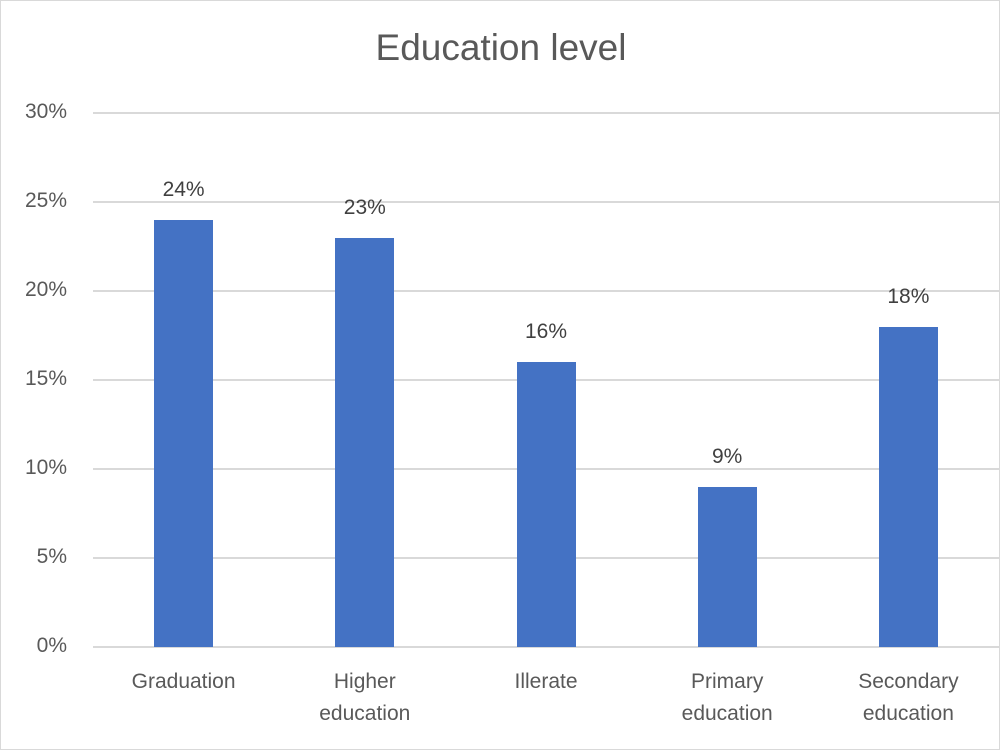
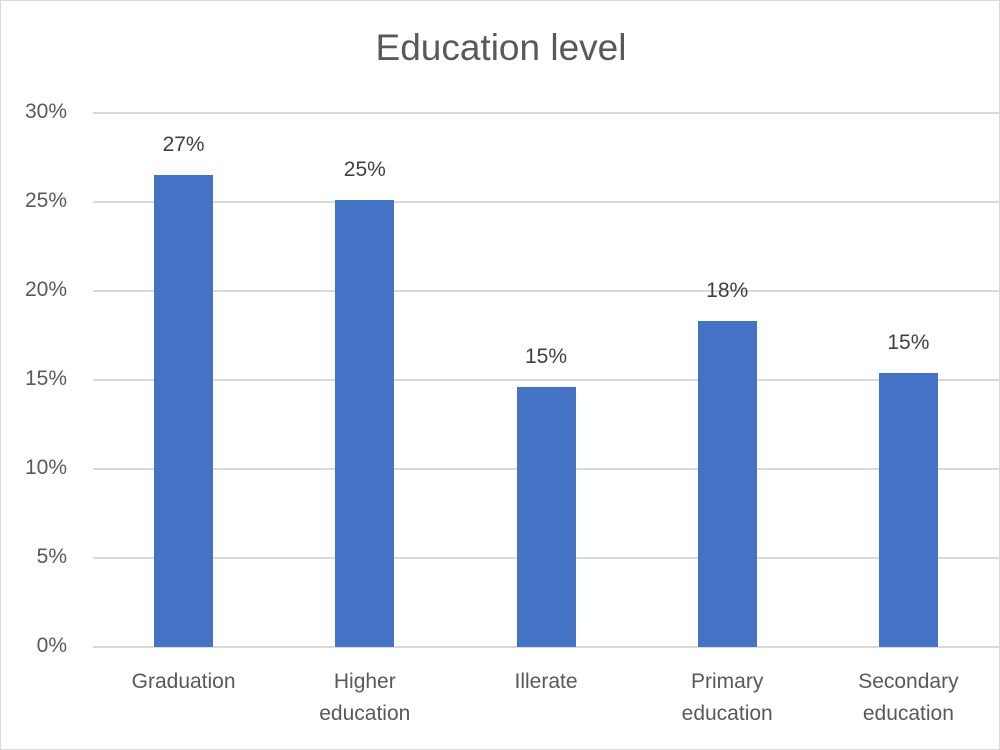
Graduation: 24% -> 27%
Higher education: 23% -> 25%
Illerate: 16% -> 15%
Primary education: 9% -> 18%
Secondary education: 18% -> 15%
